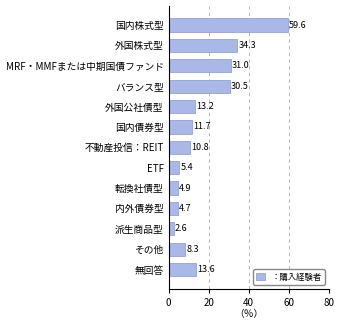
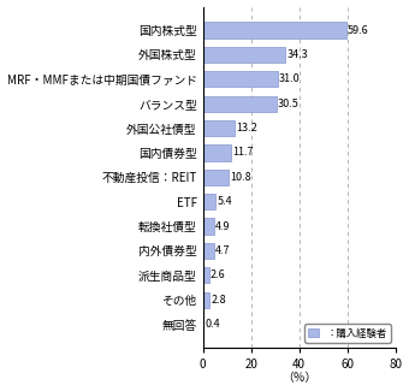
その他: 8.3 -> 2.8
無回答: 13.6 -> 0.4
